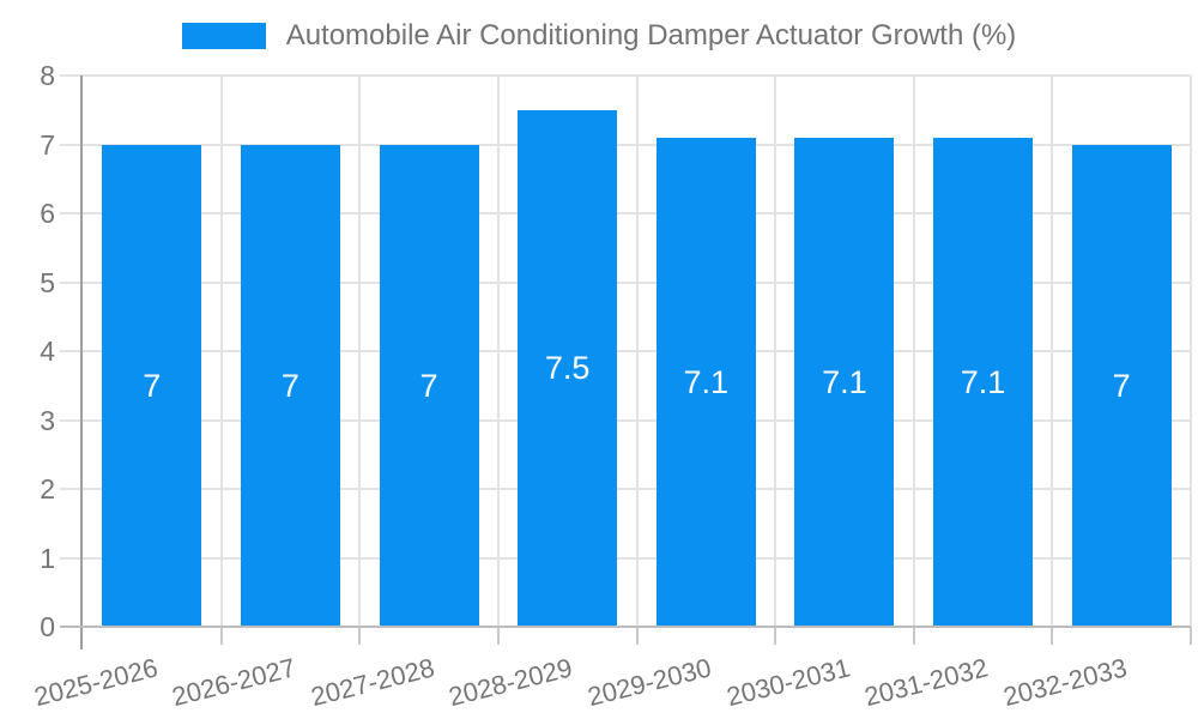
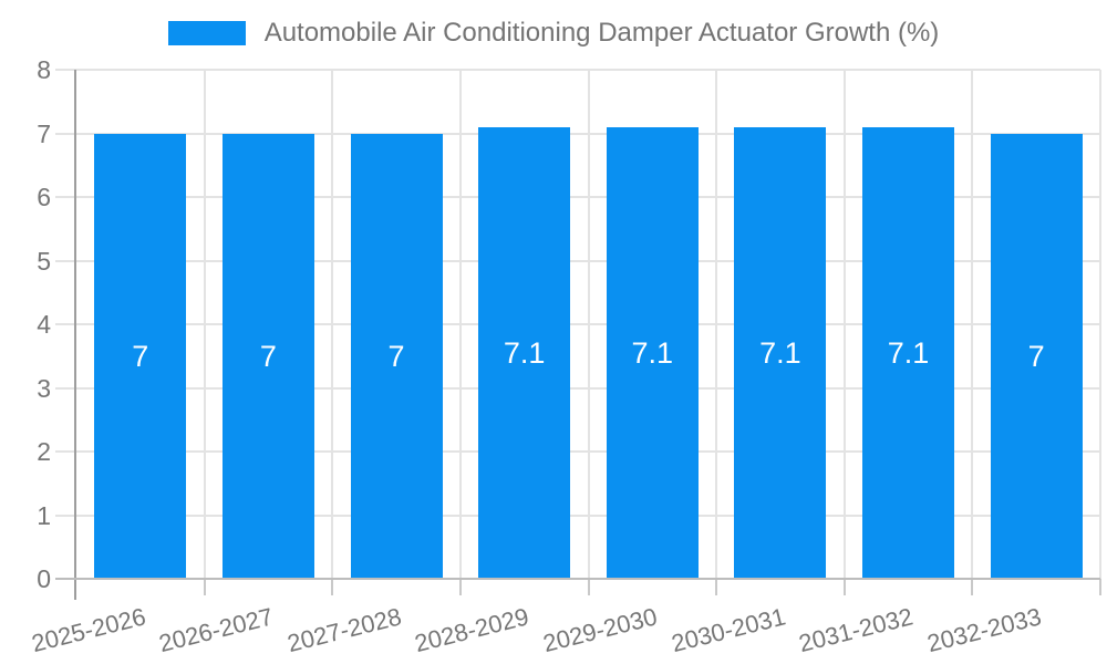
2028-2029: 7.5 -> 7.1
